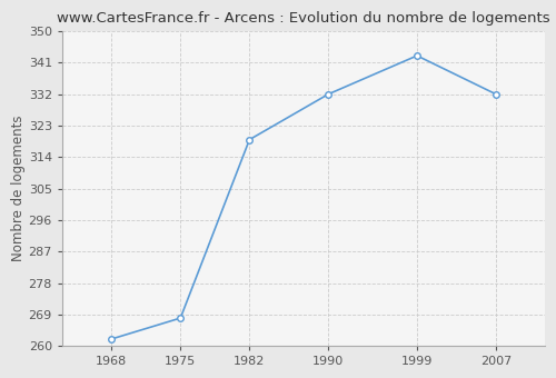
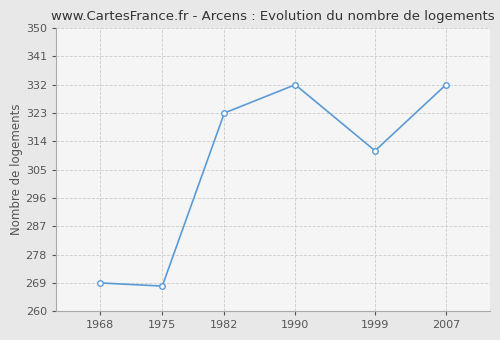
1968: 262 -> 269
1982: 319 -> 323
1999: 343 -> 311
